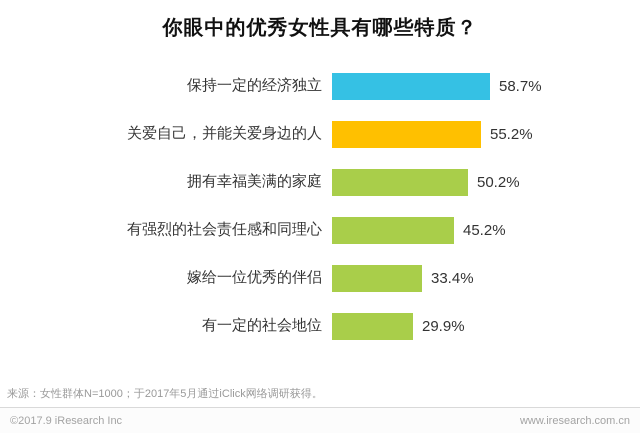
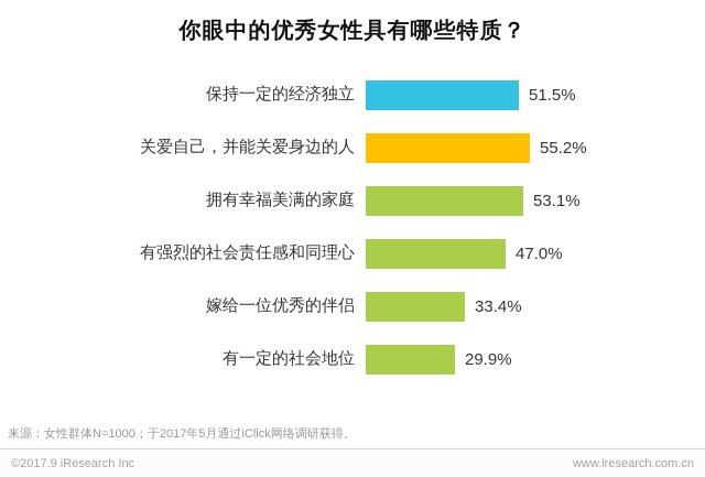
保持一定的经济独立: 58.7% -> 51.5%
拥有幸福美满的家庭: 50.2% -> 53.1%
有强烈的社会责任感和同理心: 45.2% -> 47.0%
